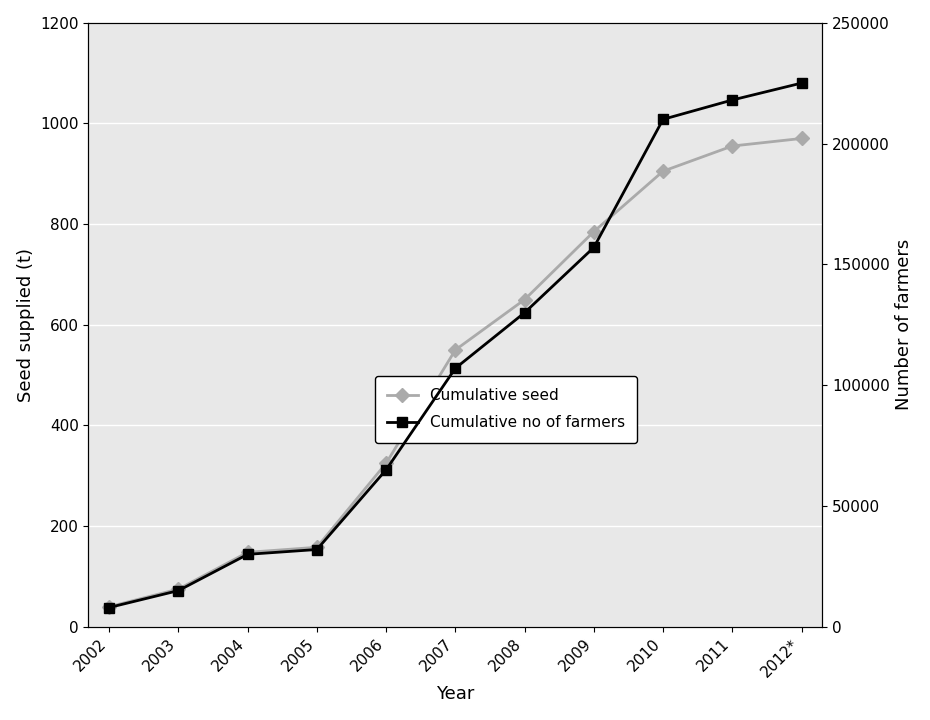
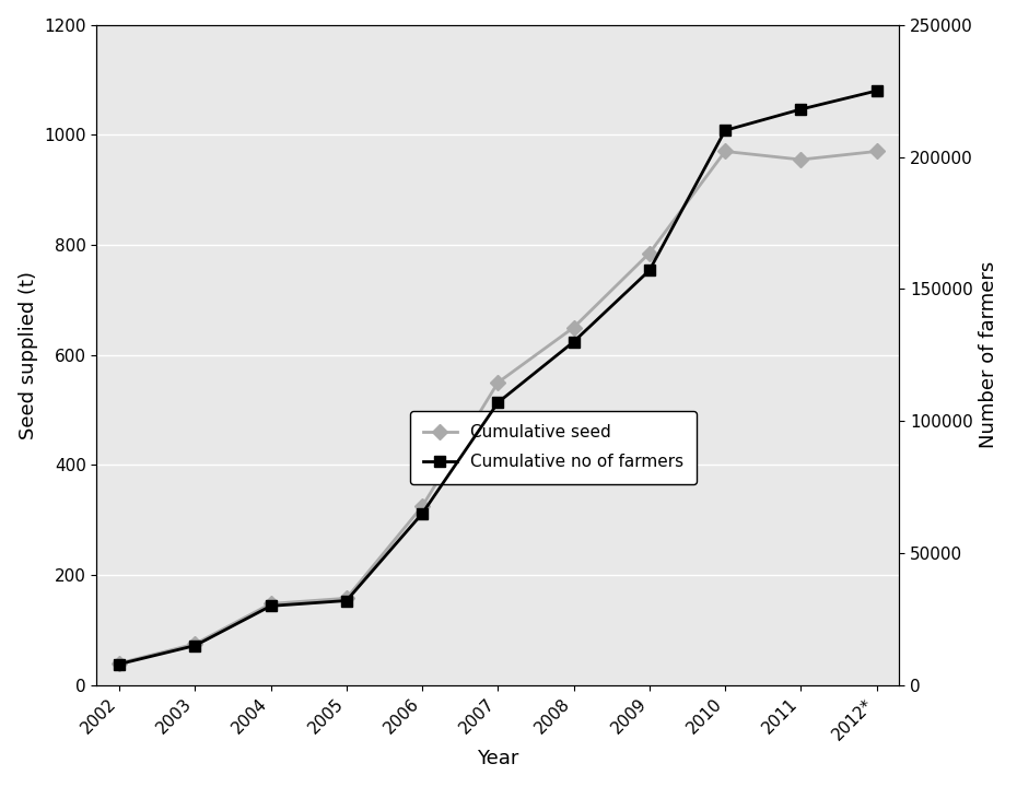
Cumulative seed/2010: 905 -> 970
